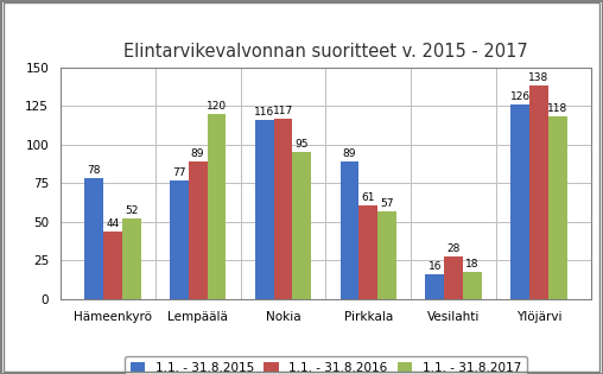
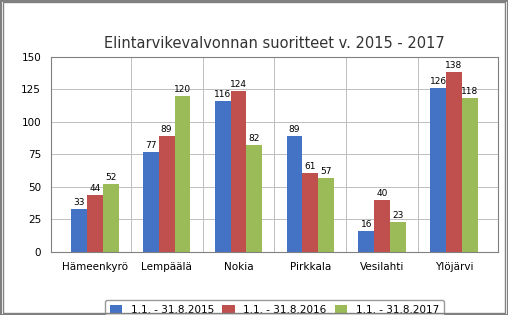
1.1. - 31.8.2015/Hämeenkyrö: 78 -> 33
1.1. - 31.8.2016/Nokia: 117 -> 124
1.1. - 31.8.2017/Nokia: 95 -> 82
1.1. - 31.8.2016/Vesilahti: 28 -> 40
1.1. - 31.8.2017/Vesilahti: 18 -> 23
